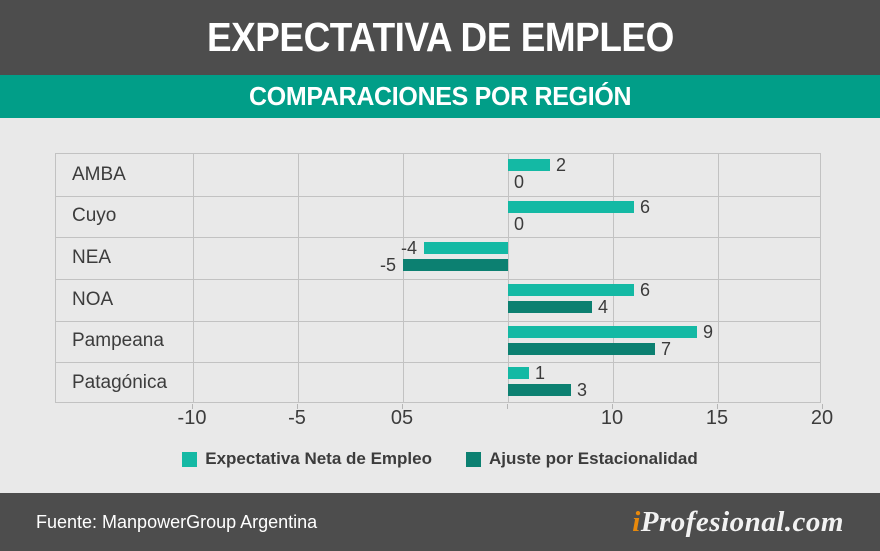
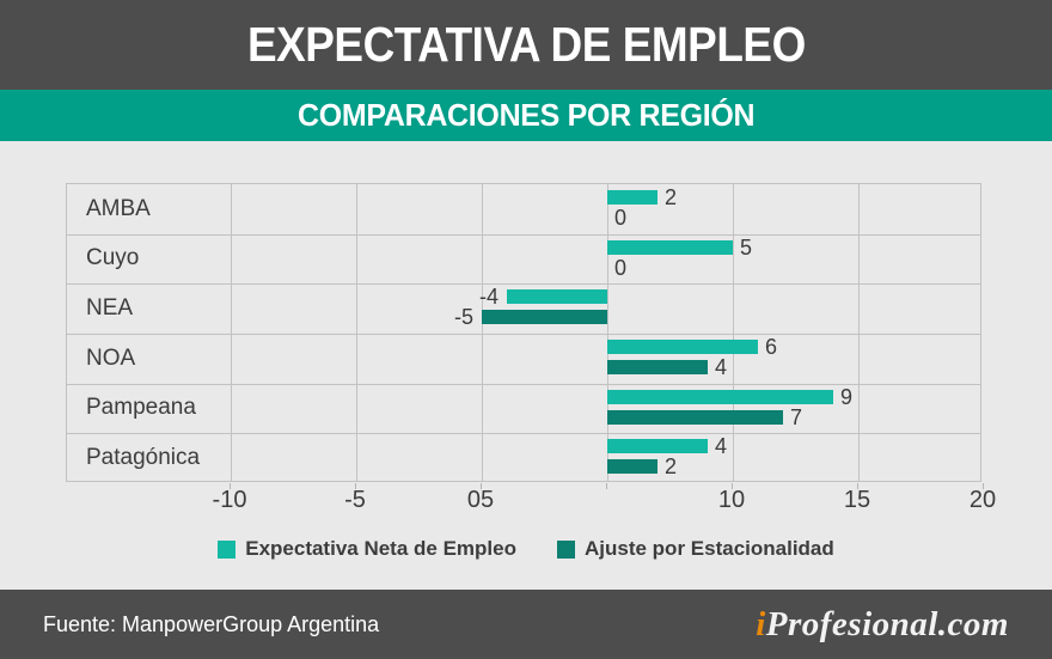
Expectativa Neta de Empleo/Cuyo: 6 -> 5
Expectativa Neta de Empleo/Patagónica: 1 -> 4
Ajuste por Estacionalidad/Patagónica: 3 -> 2
